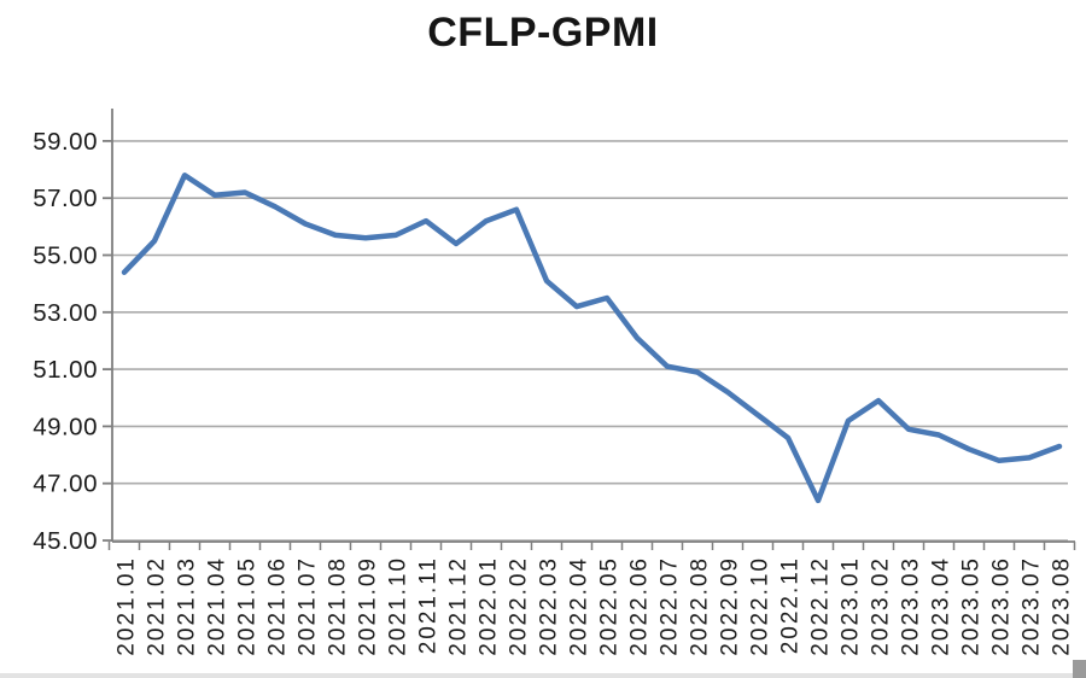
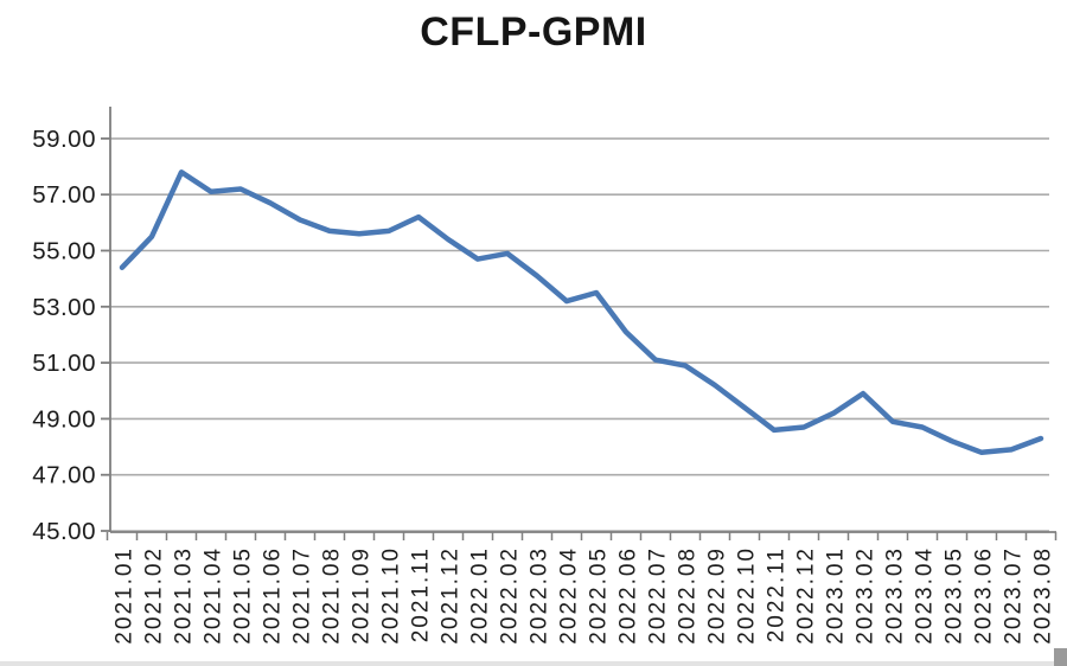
2022.01: 56.2 -> 54.7
2022.02: 56.6 -> 54.9
2022.12: 46.4 -> 48.7
